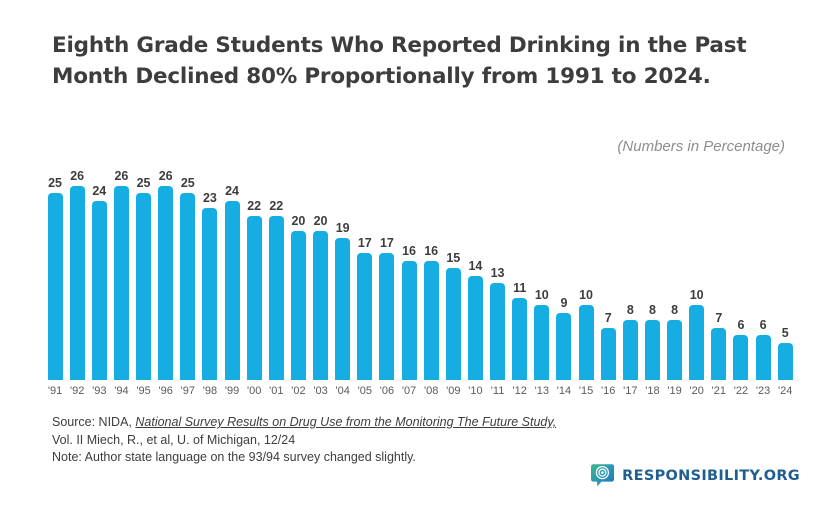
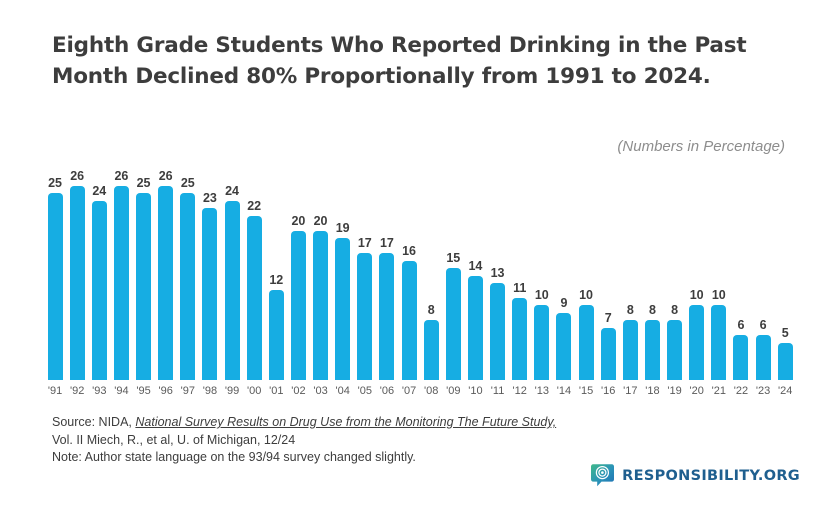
'01: 22 -> 12
'08: 16 -> 8
'21: 7 -> 10
